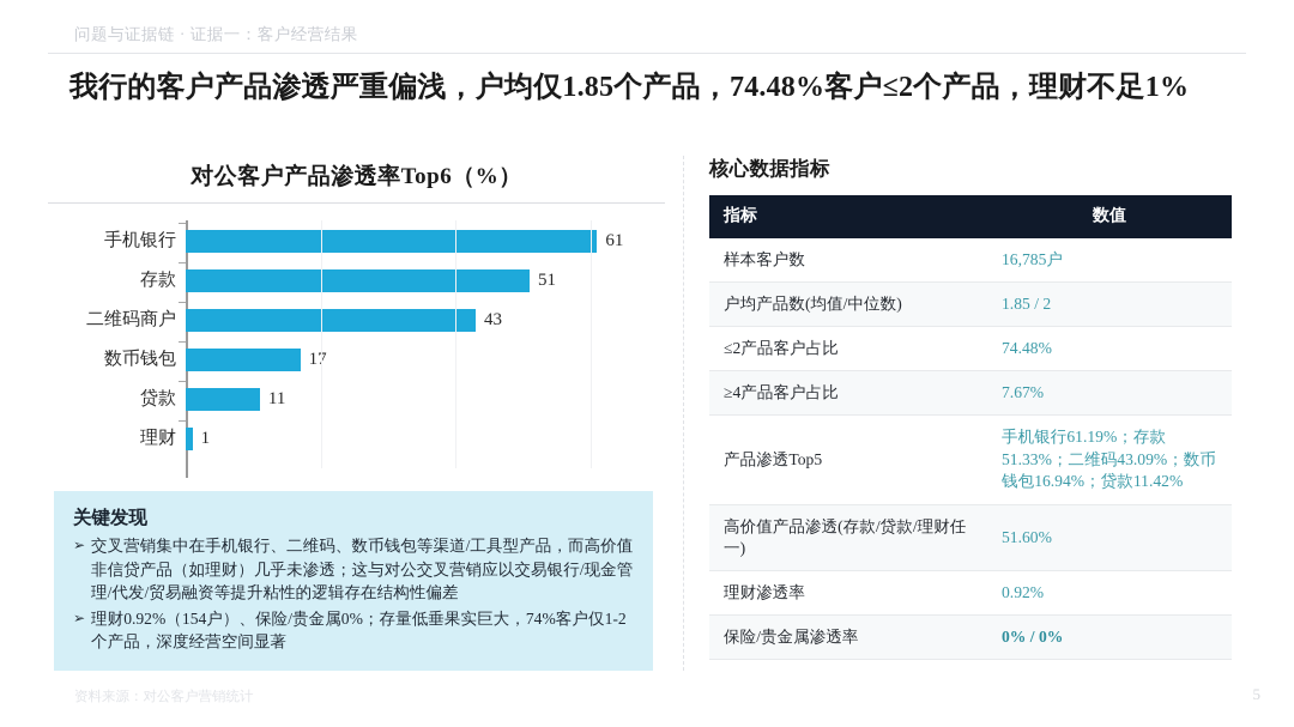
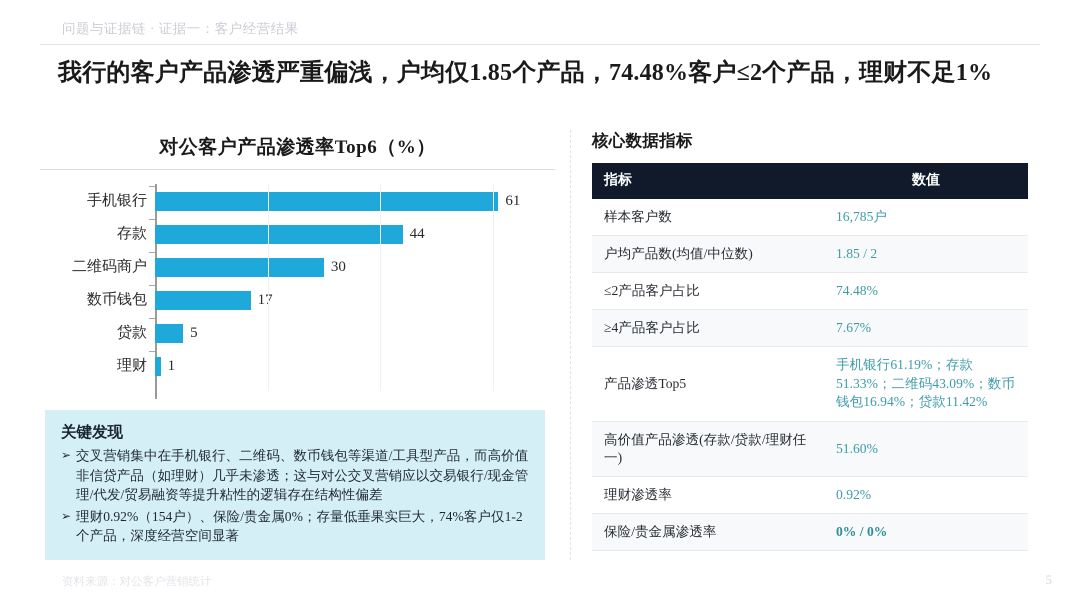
存款: 51 -> 44
二维码商户: 43 -> 30
贷款: 11 -> 5
